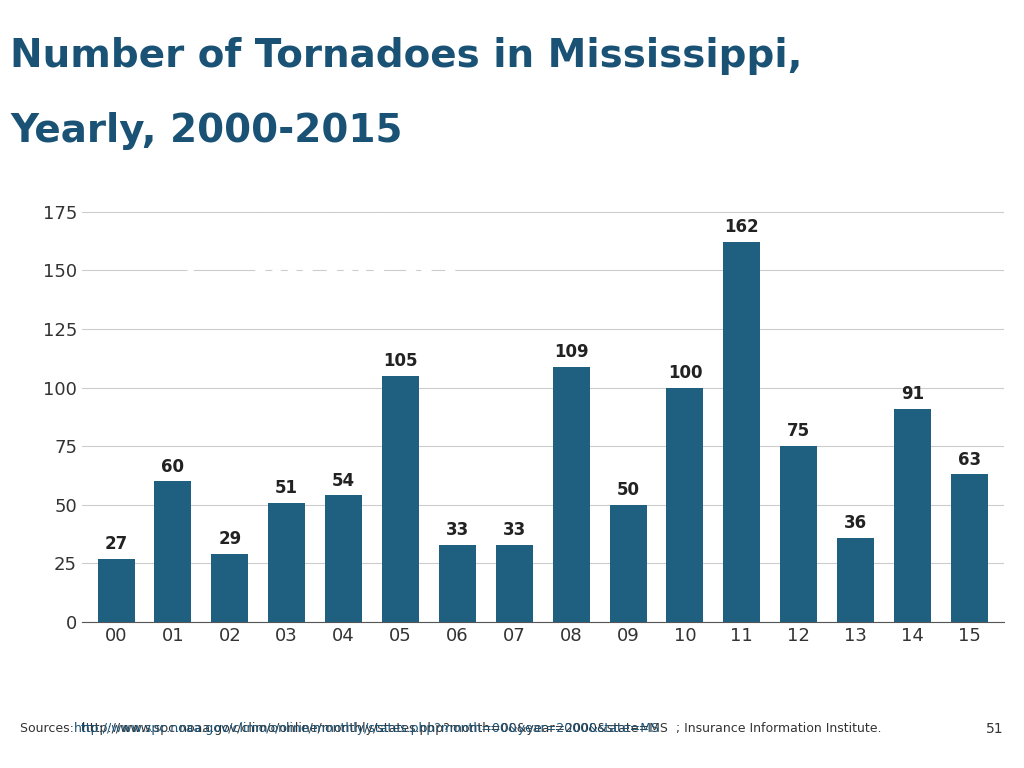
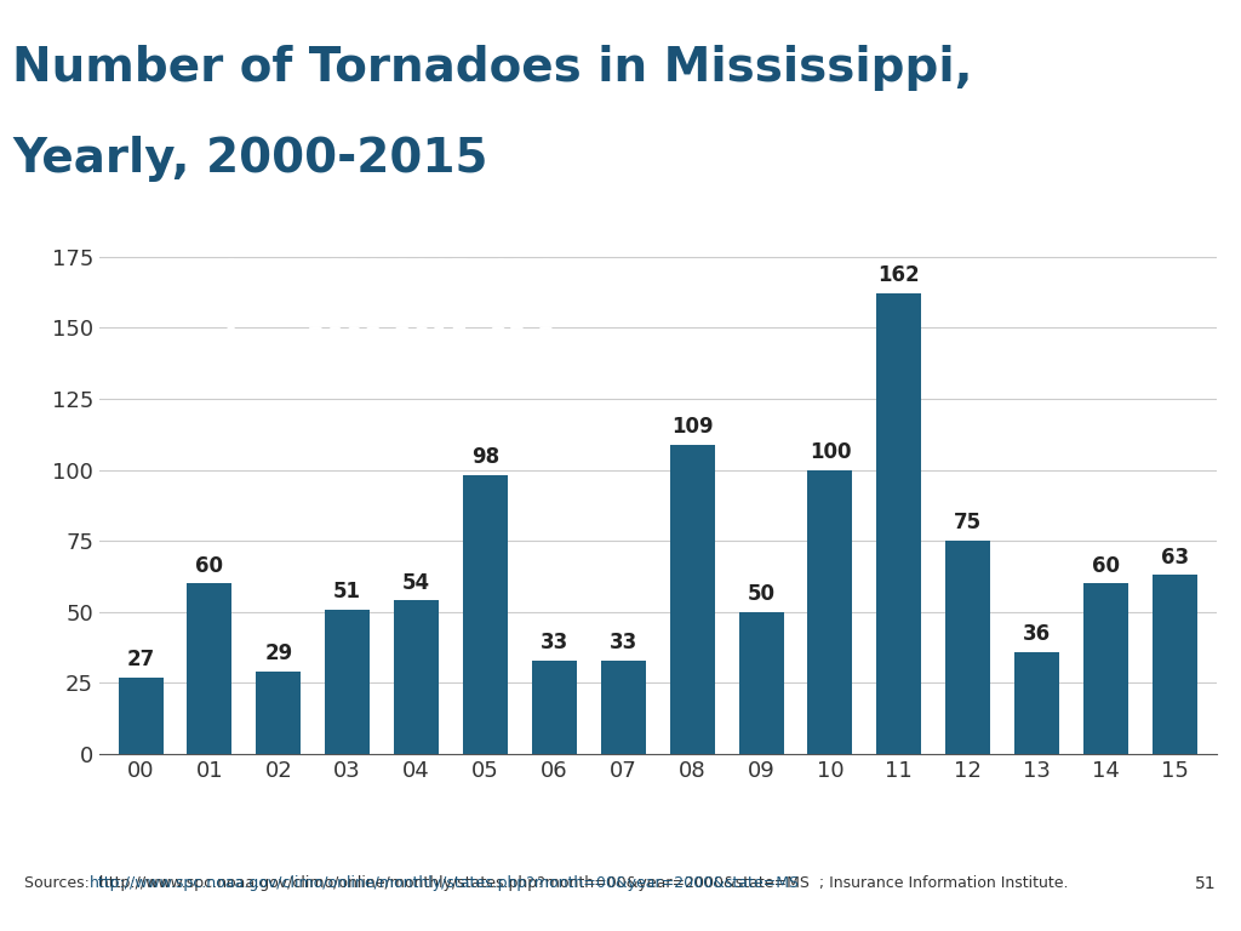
05: 105 -> 98
14: 91 -> 60
